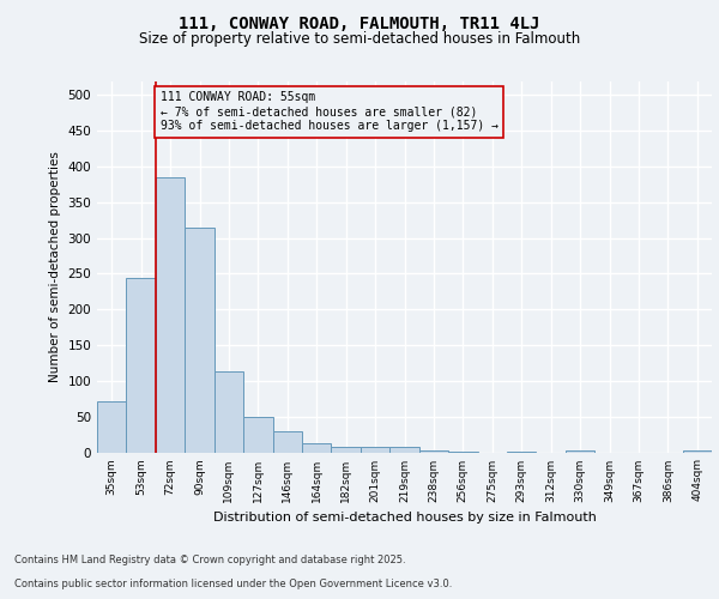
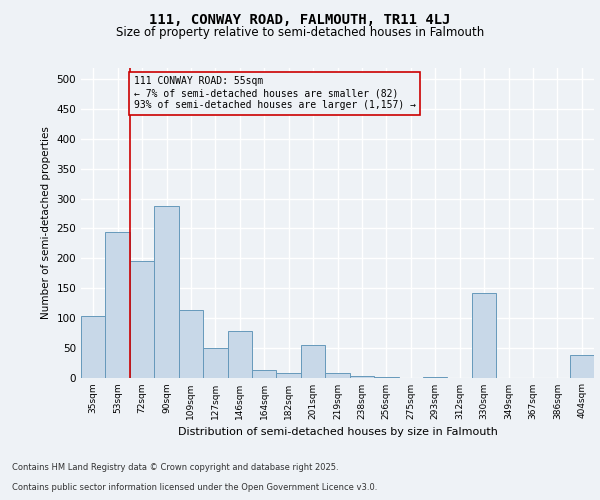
35sqm: 72 -> 104
72sqm: 385 -> 196
90sqm: 315 -> 288
146sqm: 29 -> 78
201sqm: 8 -> 54
330sqm: 2 -> 142
404sqm: 3 -> 38
